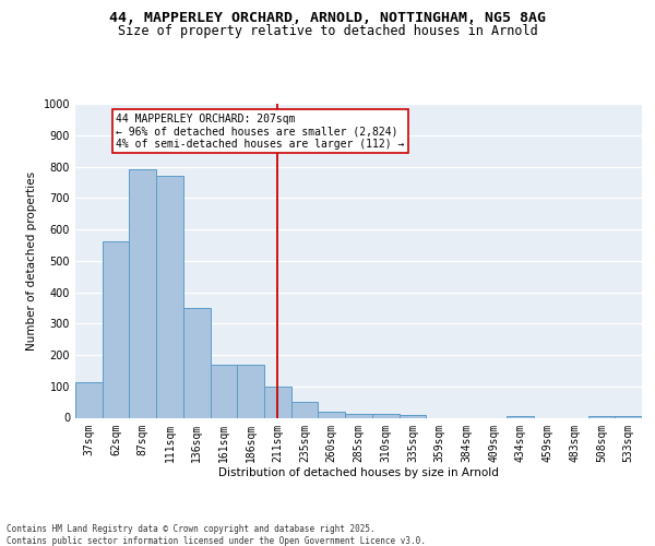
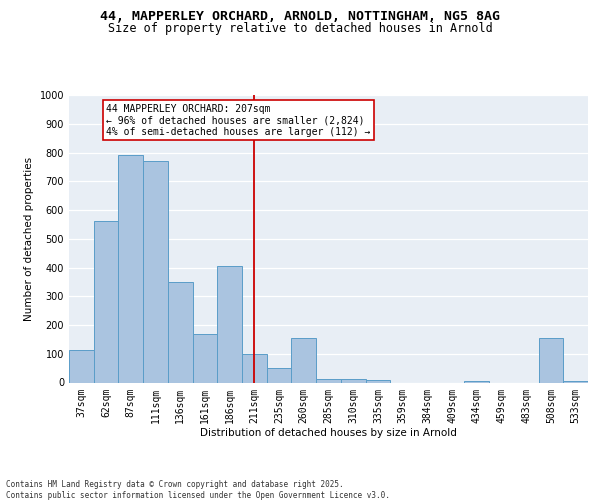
186sqm: 168 -> 405
260sqm: 18 -> 155
508sqm: 5 -> 155
